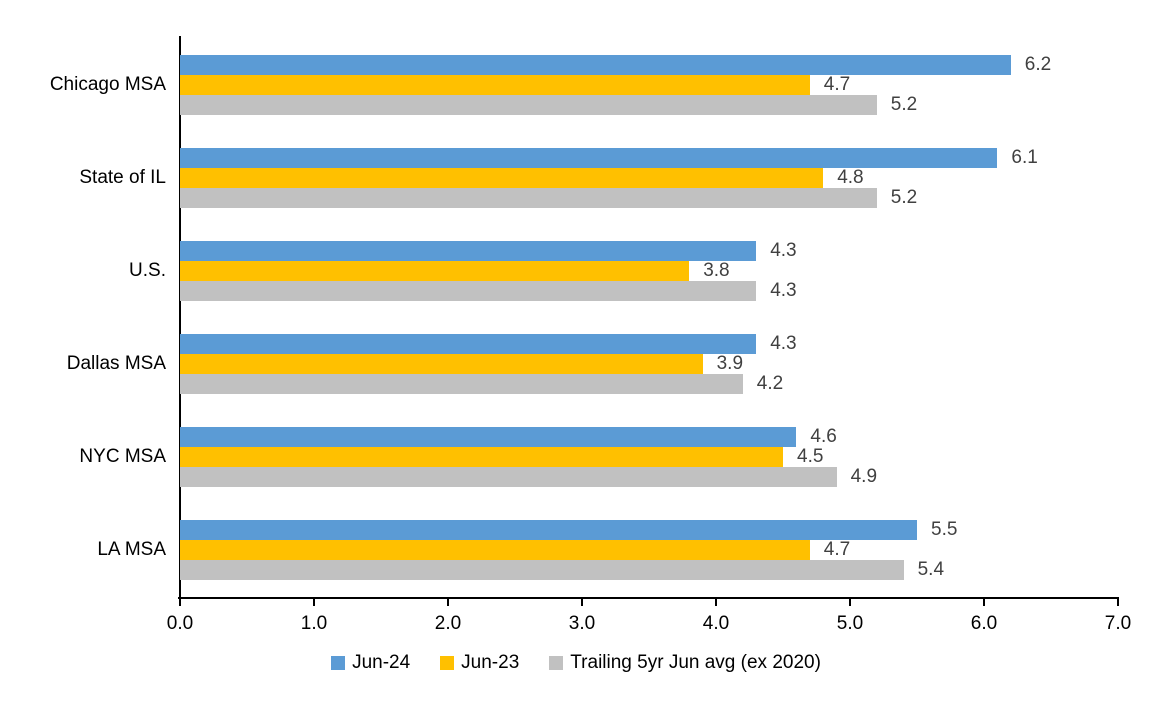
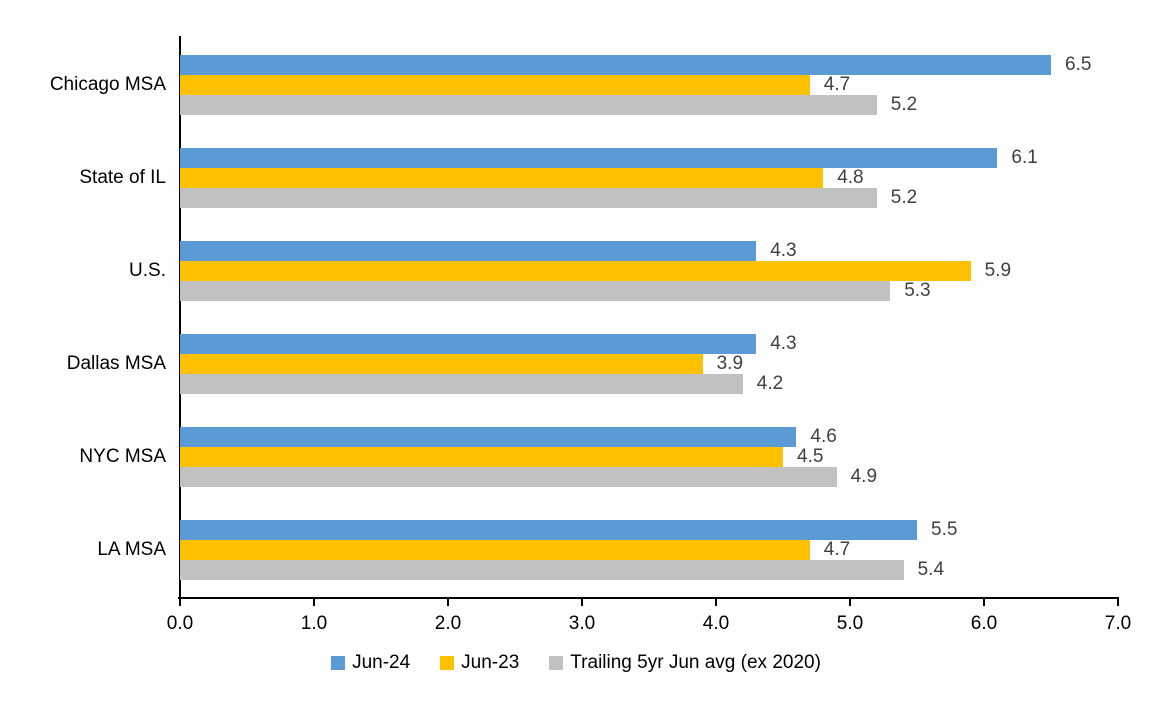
Jun-24/Chicago MSA: 6.2 -> 6.5
Jun-23/U.S.: 3.8 -> 5.9
Trailing 5yr Jun avg (ex 2020)/U.S.: 4.3 -> 5.3
